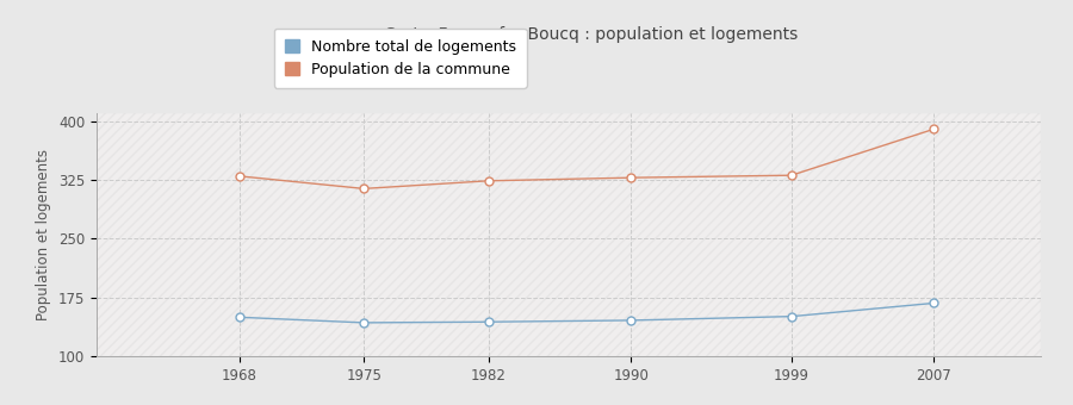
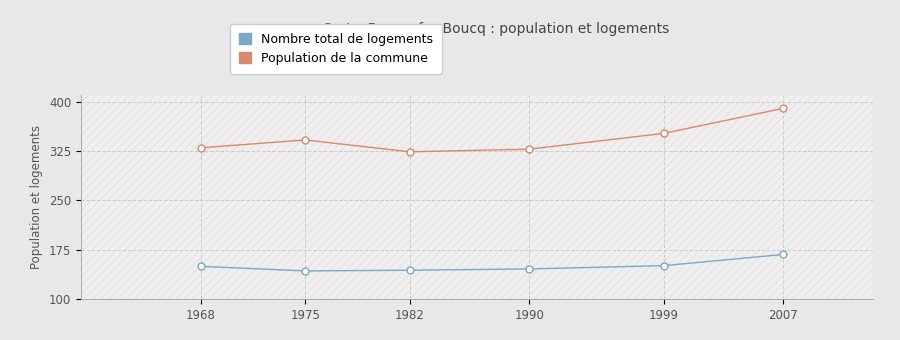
Population de la commune/1975: 314 -> 342
Population de la commune/1999: 331 -> 352
